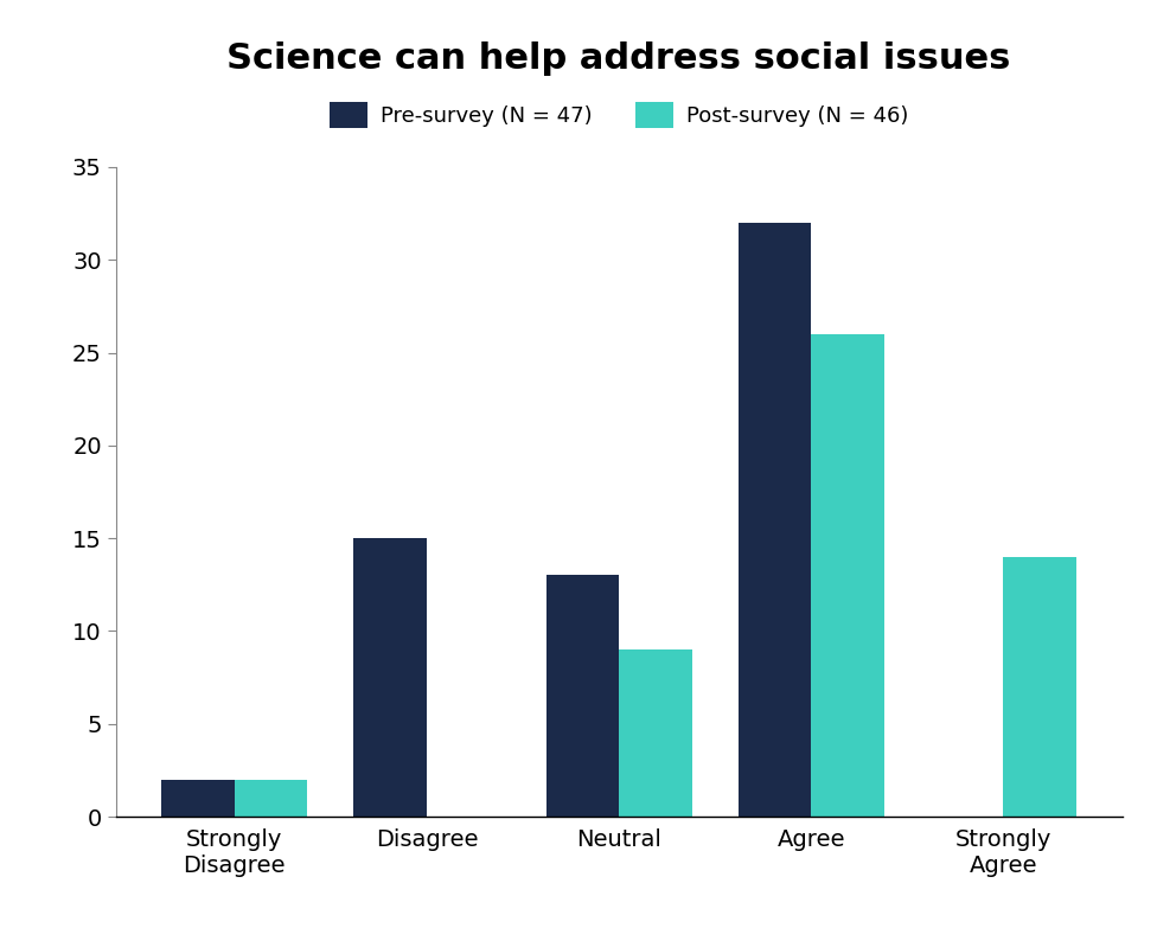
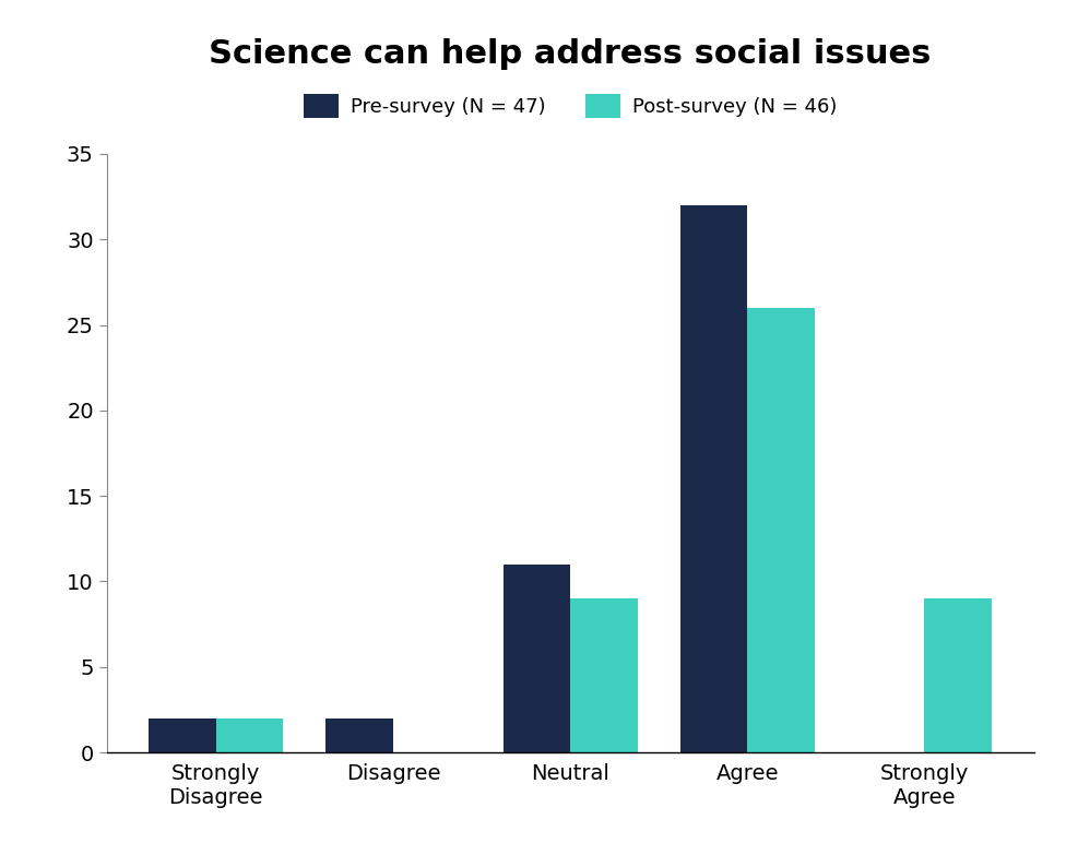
Pre-survey (N = 47)/Disagree: 15 -> 2
Pre-survey (N = 47)/Neutral: 13 -> 11
Post-survey (N = 46)/Strongly Agree: 14 -> 9
